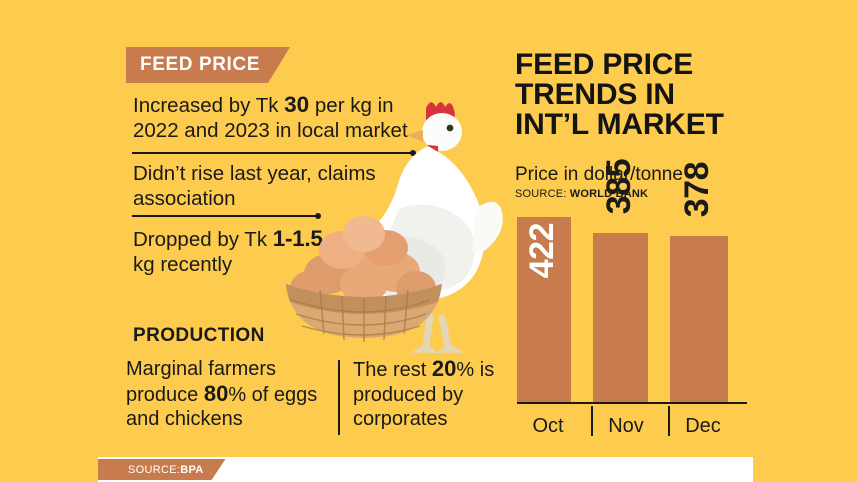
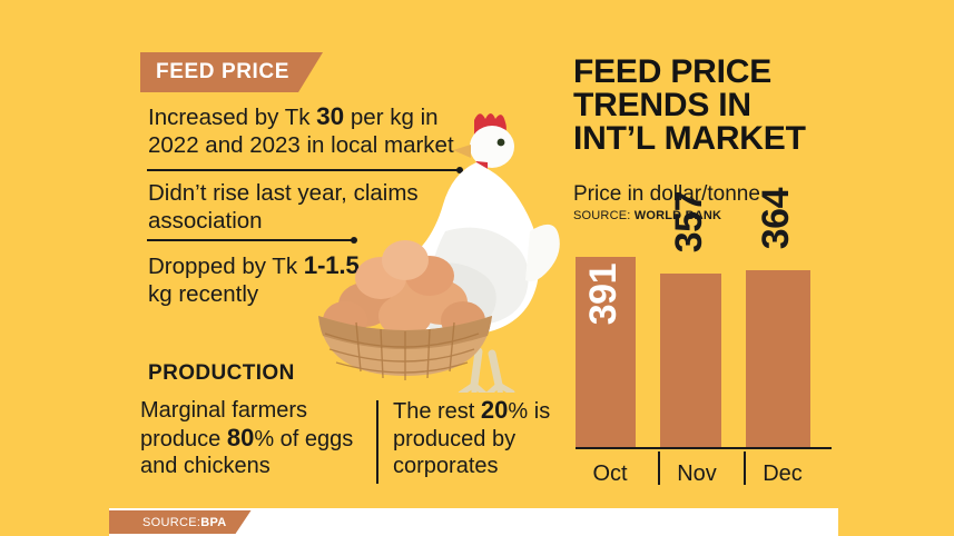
Oct: 422 -> 391
Nov: 385 -> 357
Dec: 378 -> 364
